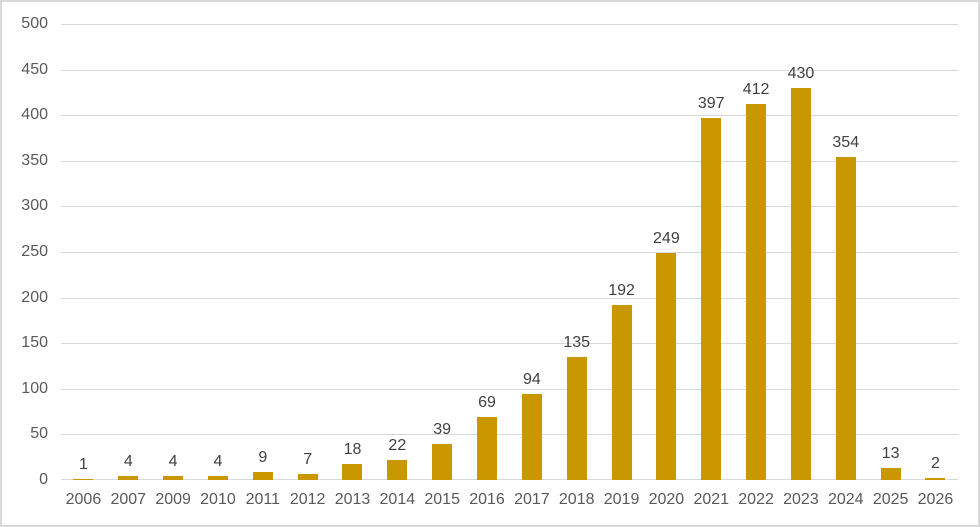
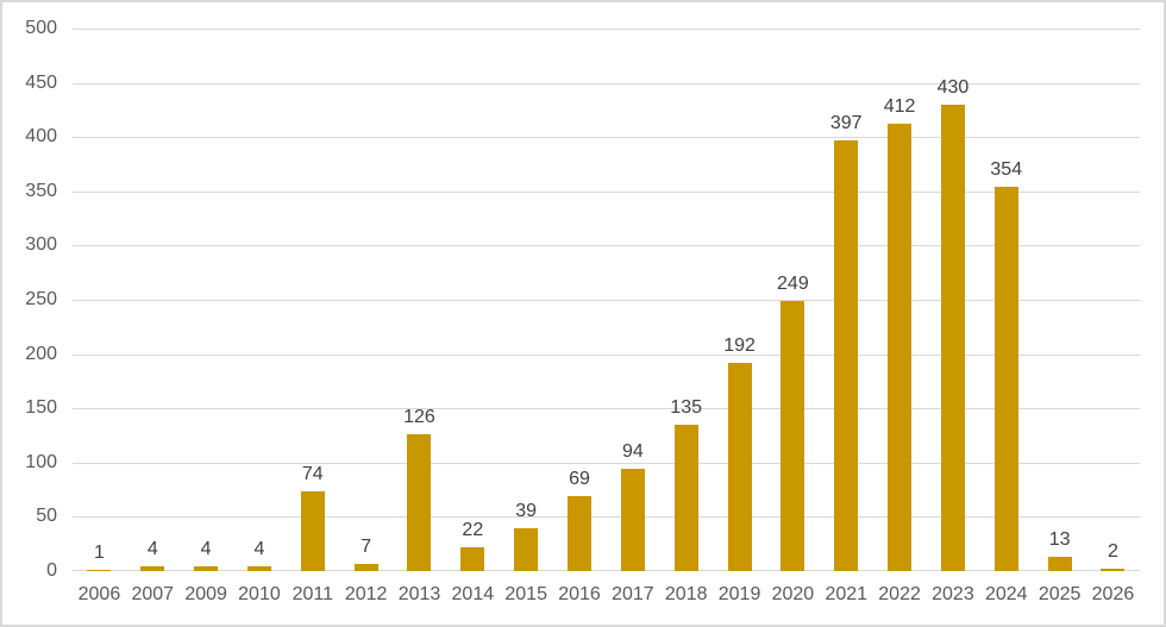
2011: 9 -> 74
2013: 18 -> 126
